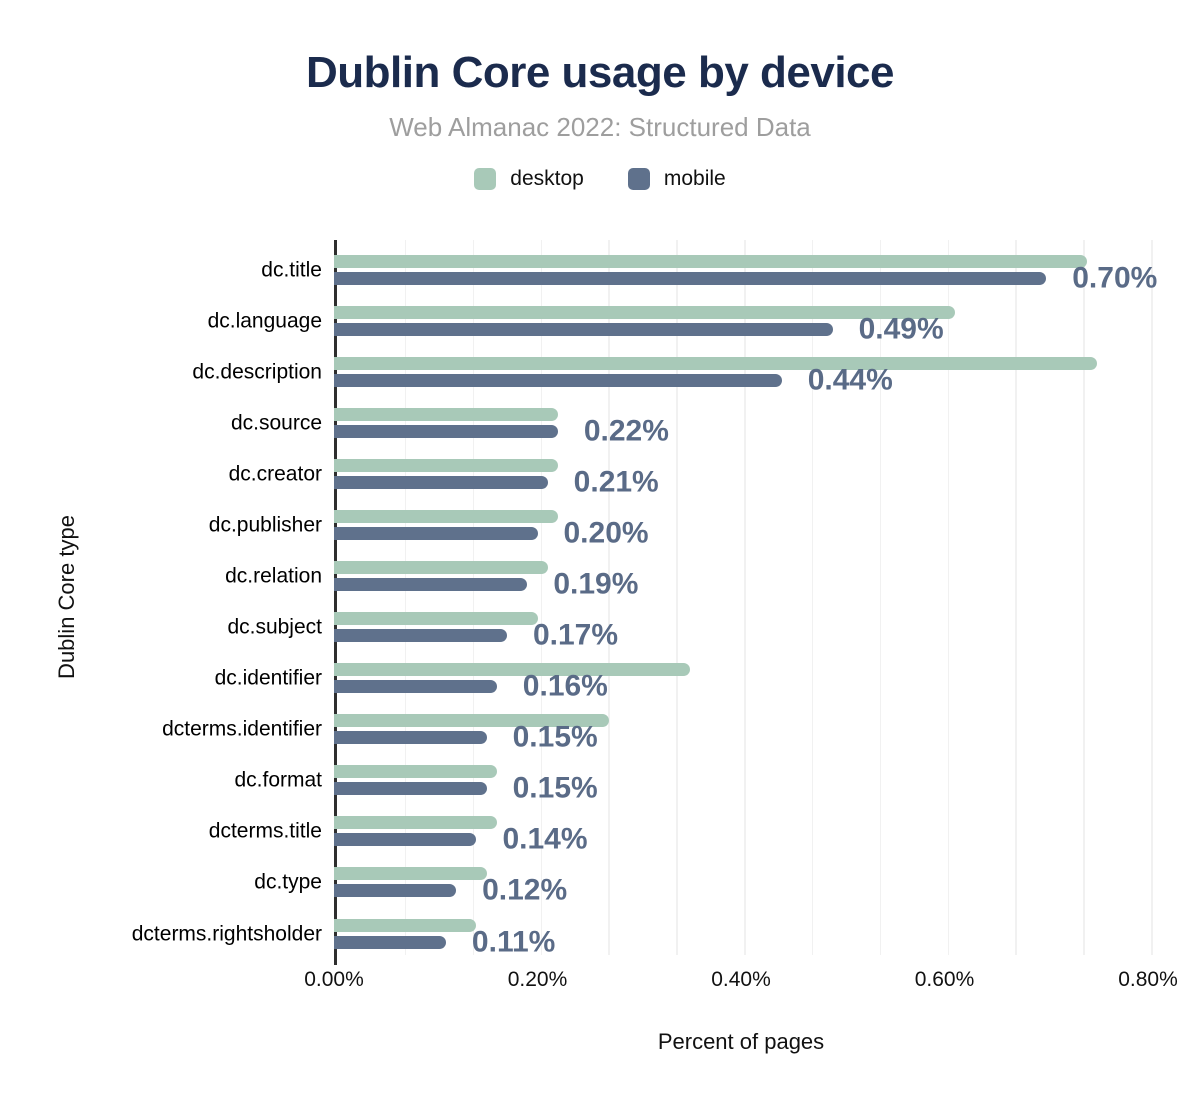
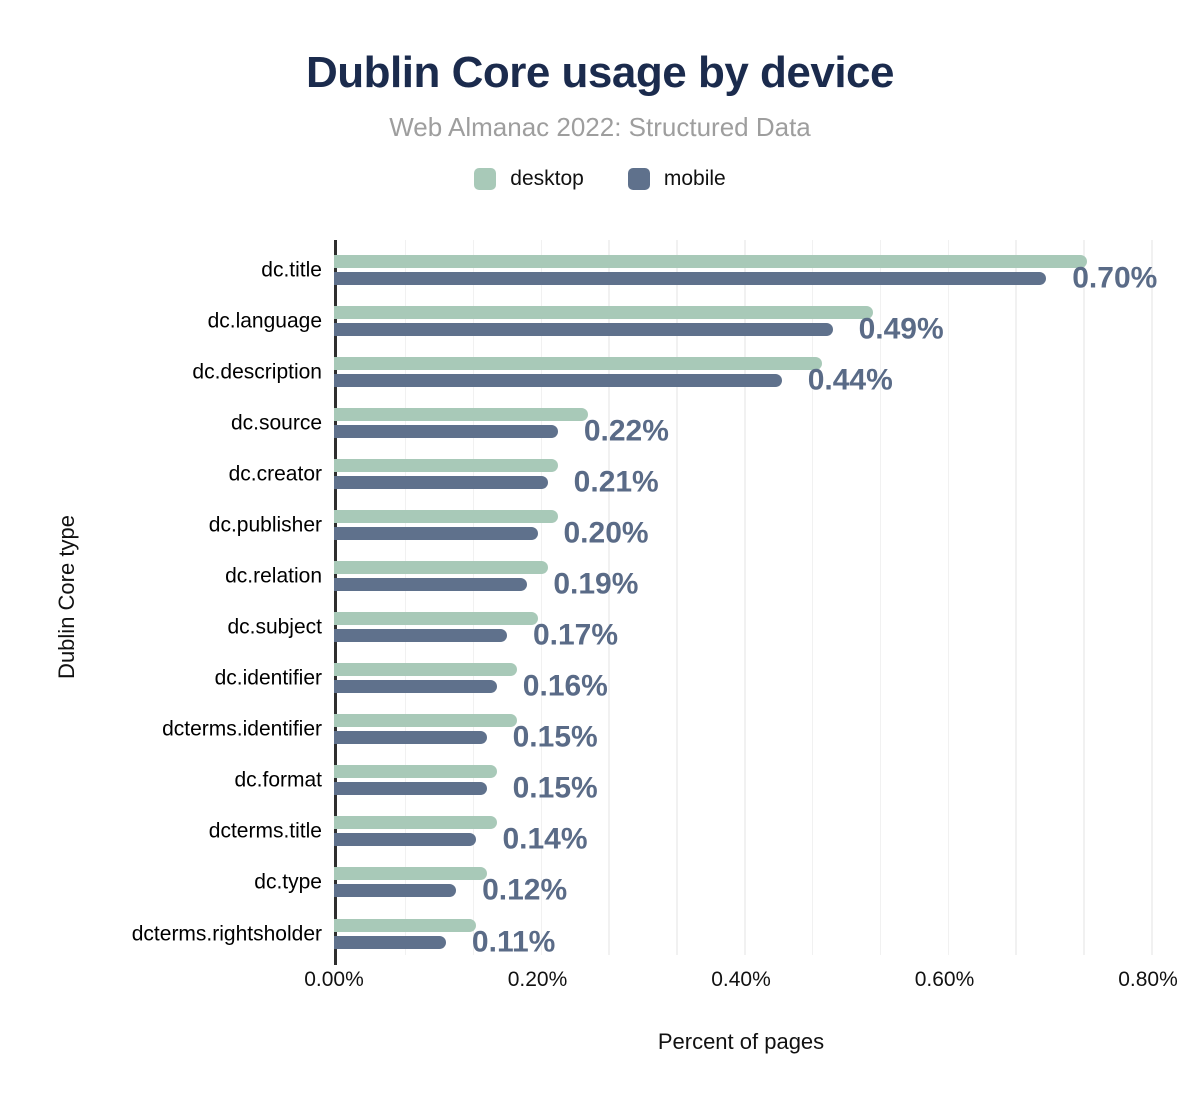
desktop/dc.language: 0.61% -> 0.53%
desktop/dc.description: 0.75% -> 0.48%
desktop/dc.source: 0.22% -> 0.25%
desktop/dc.identifier: 0.35% -> 0.18%
desktop/dcterms.identifier: 0.27% -> 0.18%
